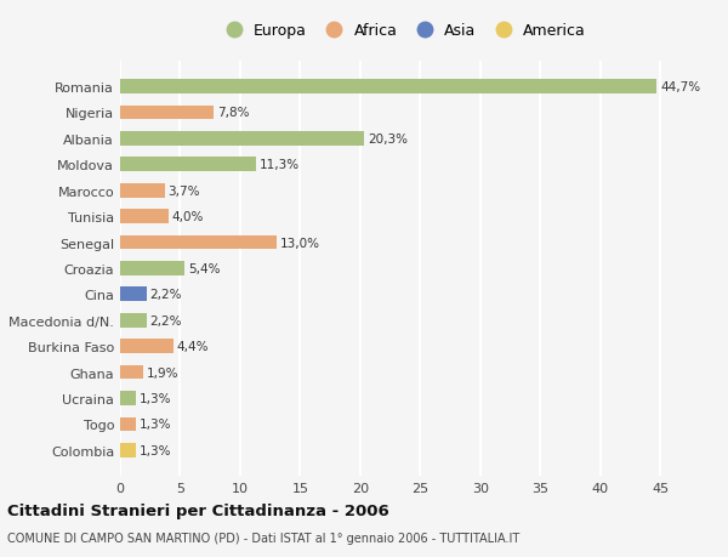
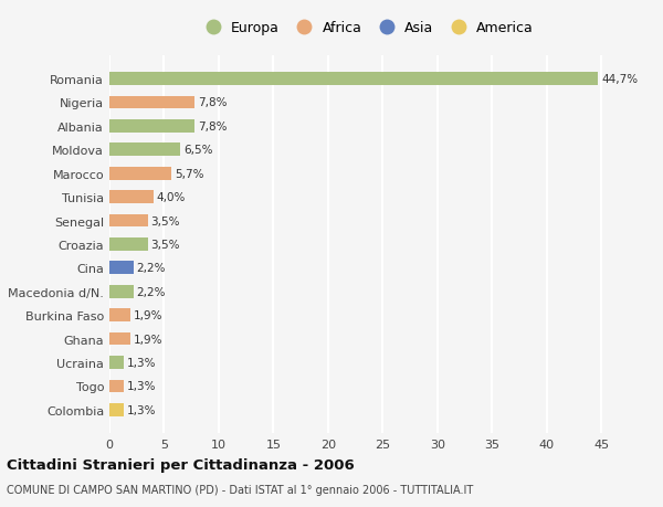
Albania: 20,3% -> 7,8%
Moldova: 11,3% -> 6,5%
Marocco: 3,7% -> 5,7%
Senegal: 13,0% -> 3,5%
Croazia: 5,4% -> 3,5%
Burkina Faso: 4,4% -> 1,9%
